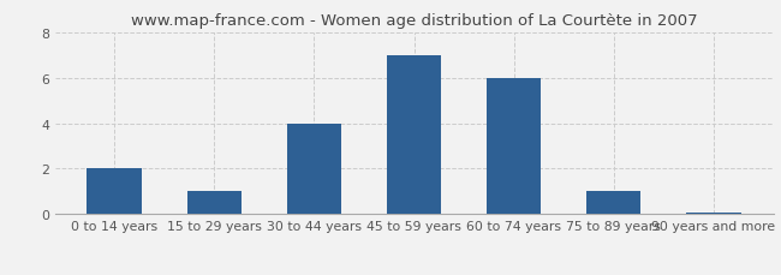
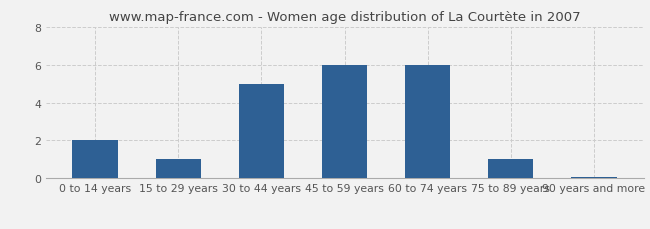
30 to 44 years: 4.0 -> 5.0
45 to 59 years: 7.0 -> 6.0
